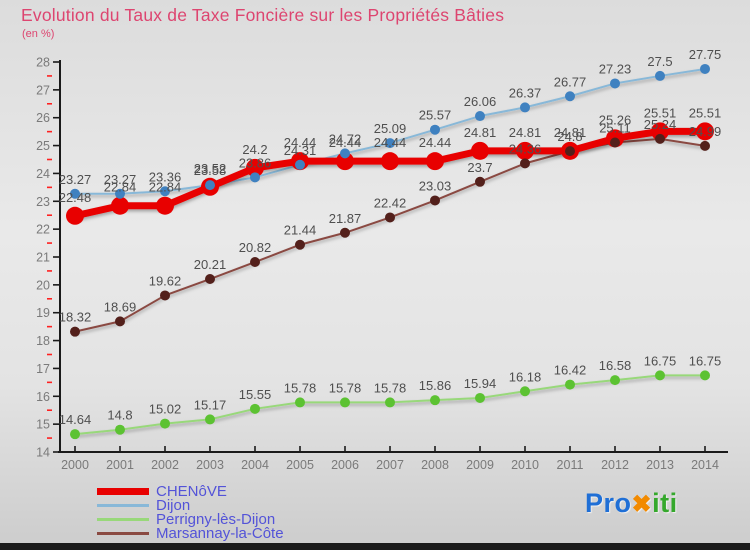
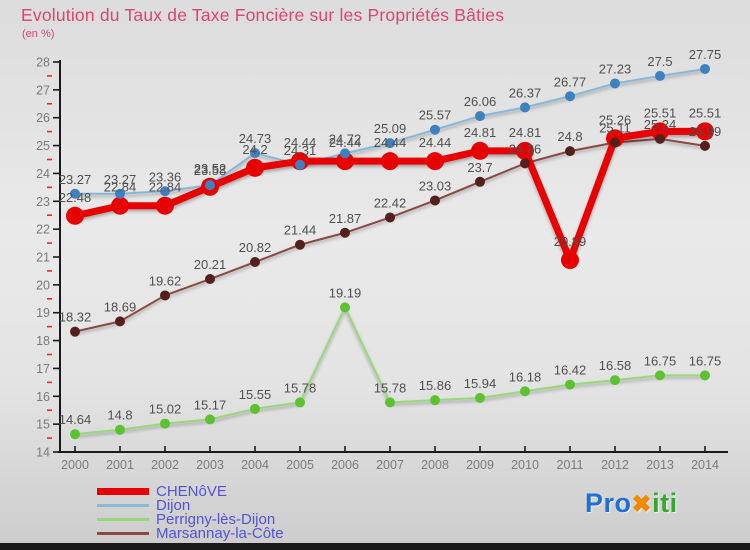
Dijon/2004: 23.86 -> 24.73
Perrigny-lès-Dijon/2006: 15.78 -> 19.19
CHENôVE/2011: 24.81 -> 20.89
